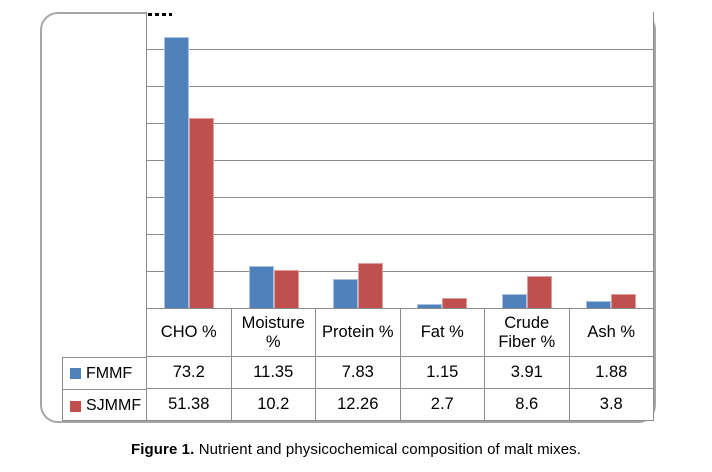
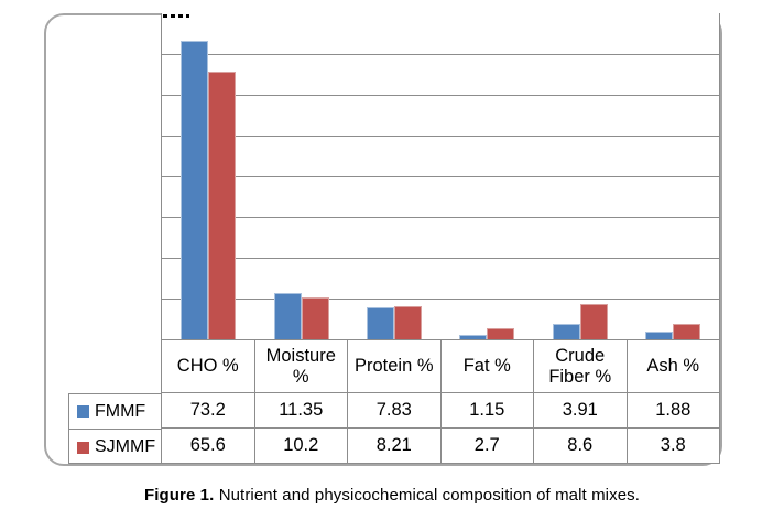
SJMMF/CHO %: 51.38 -> 65.6
SJMMF/Protein %: 12.26 -> 8.21
